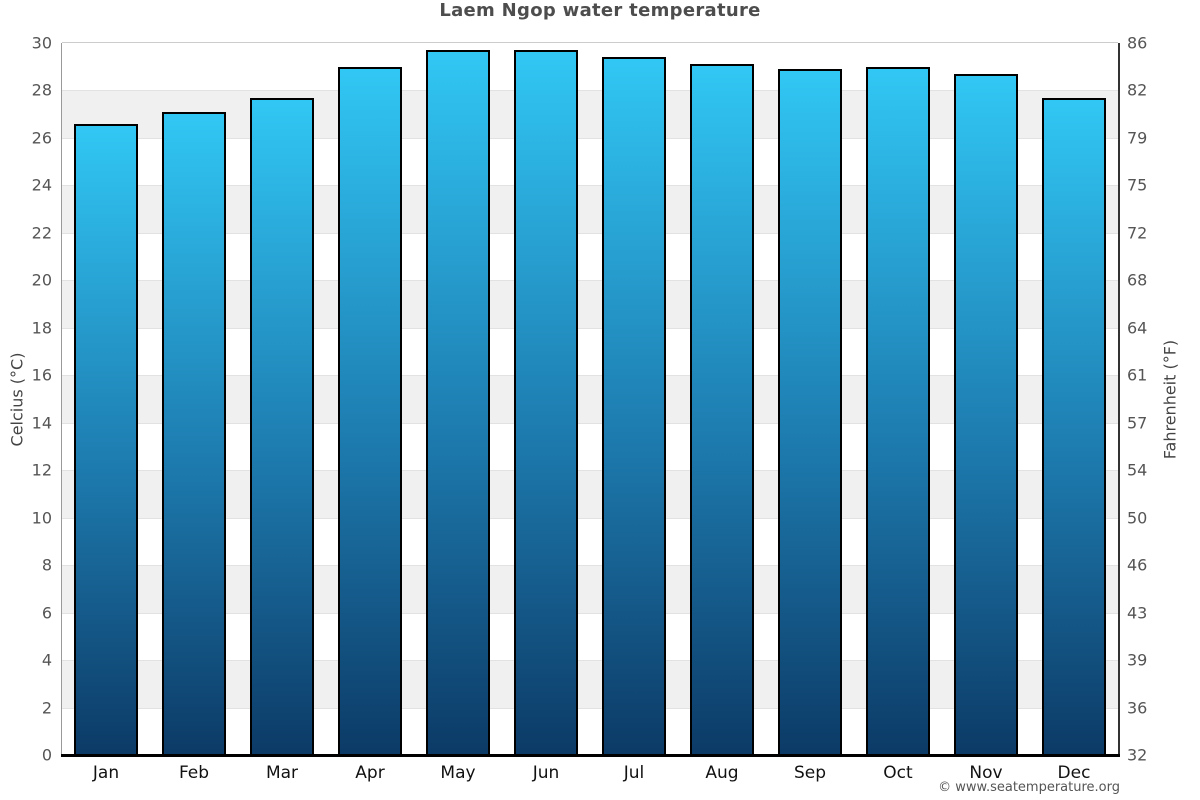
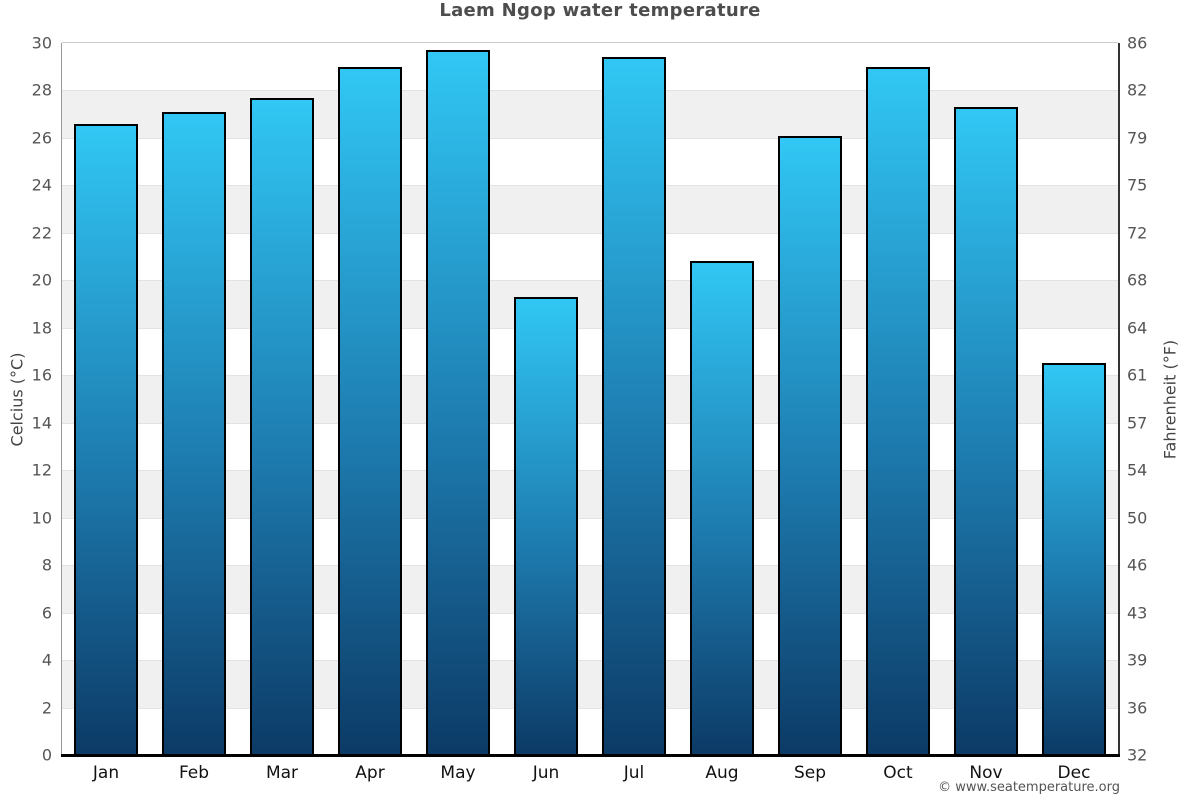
Jun: 29.7 -> 19.3
Aug: 29.1 -> 20.8
Sep: 28.9 -> 26.1
Nov: 28.7 -> 27.3
Dec: 27.7 -> 16.5
